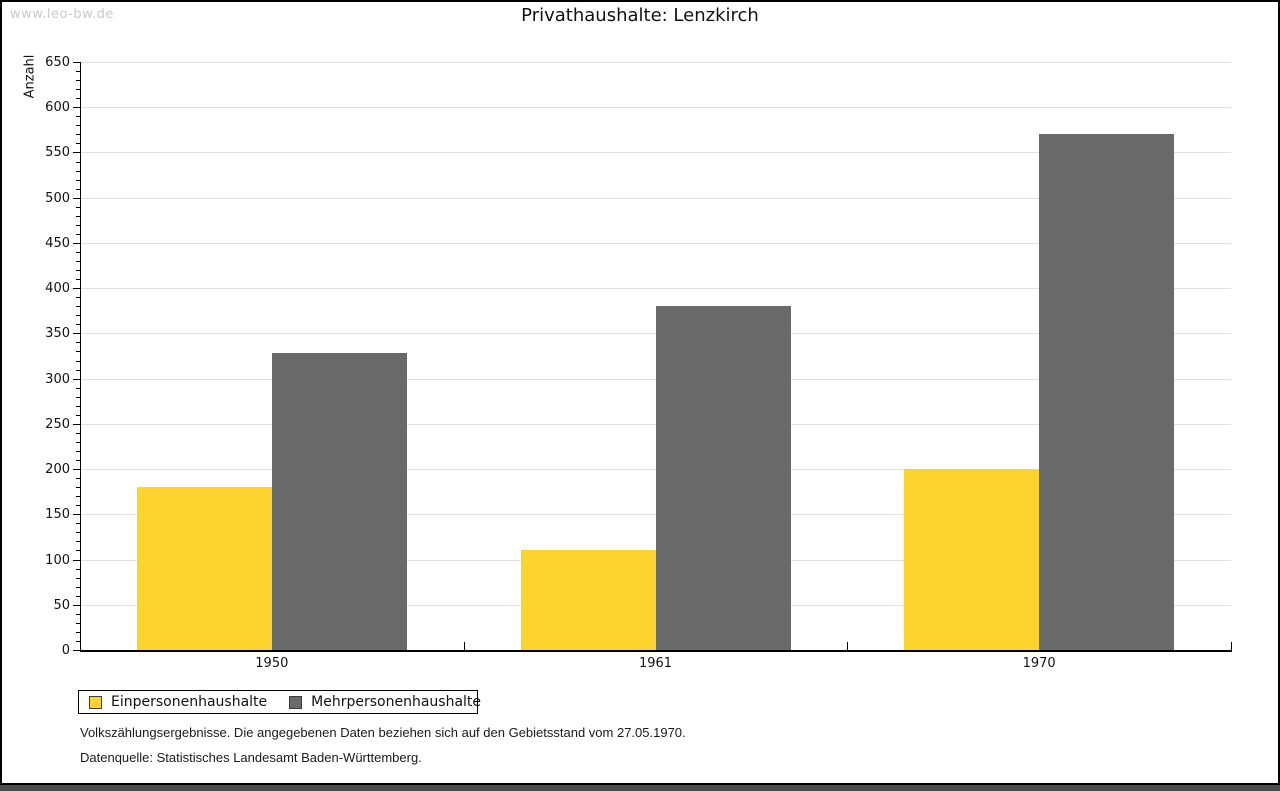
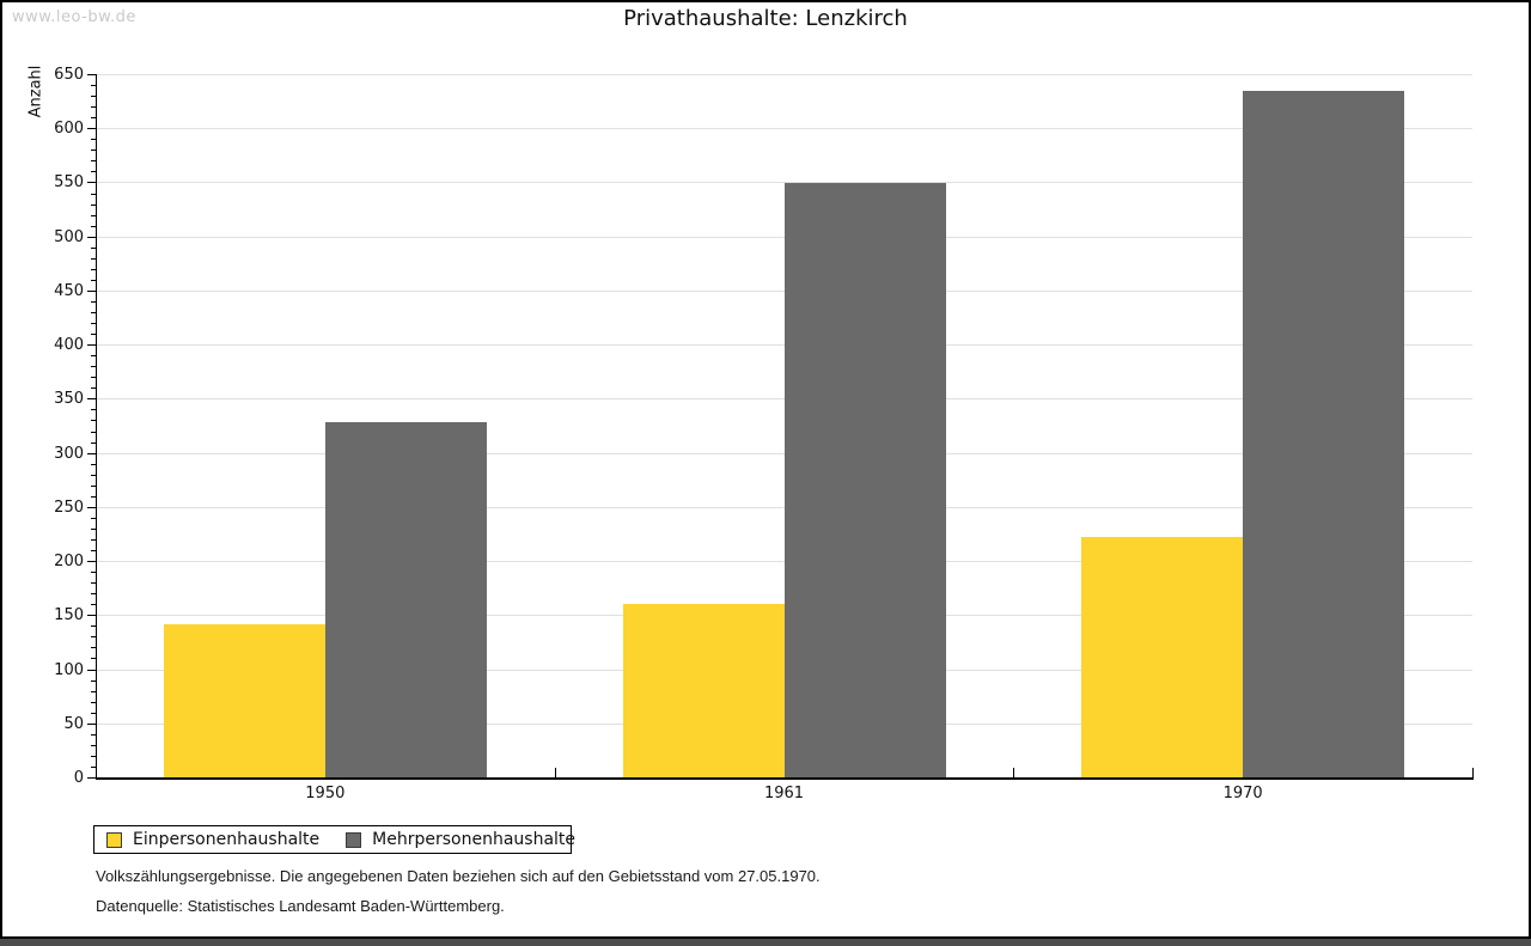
Einpersonenhaushalte/1950: 180 -> 140
Einpersonenhaushalte/1961: 110 -> 160
Mehrpersonenhaushalte/1961: 380 -> 550
Einpersonenhaushalte/1970: 200 -> 220
Mehrpersonenhaushalte/1970: 570 -> 640
